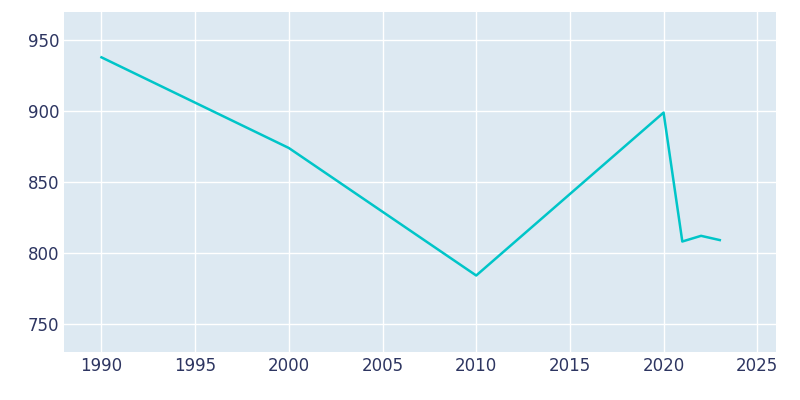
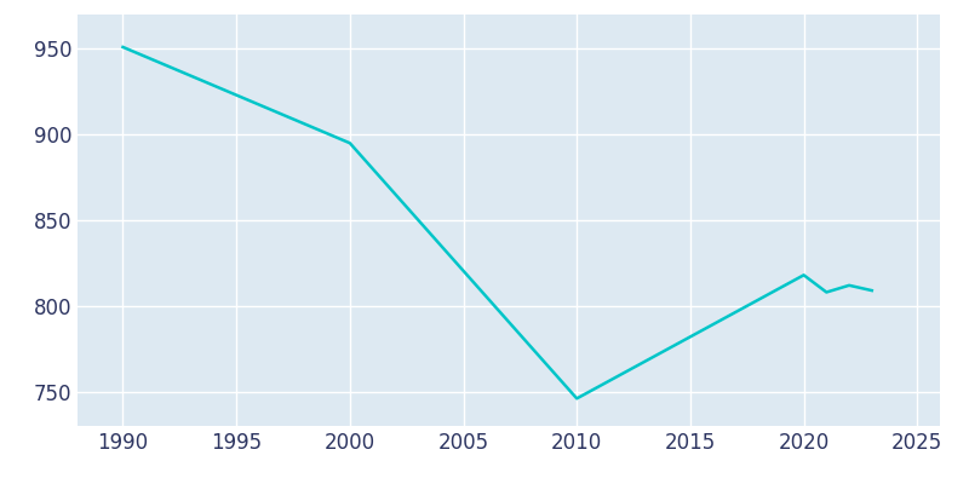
1990: 938 -> 951
2000: 874 -> 895
2010: 784 -> 746
2020: 899 -> 818
